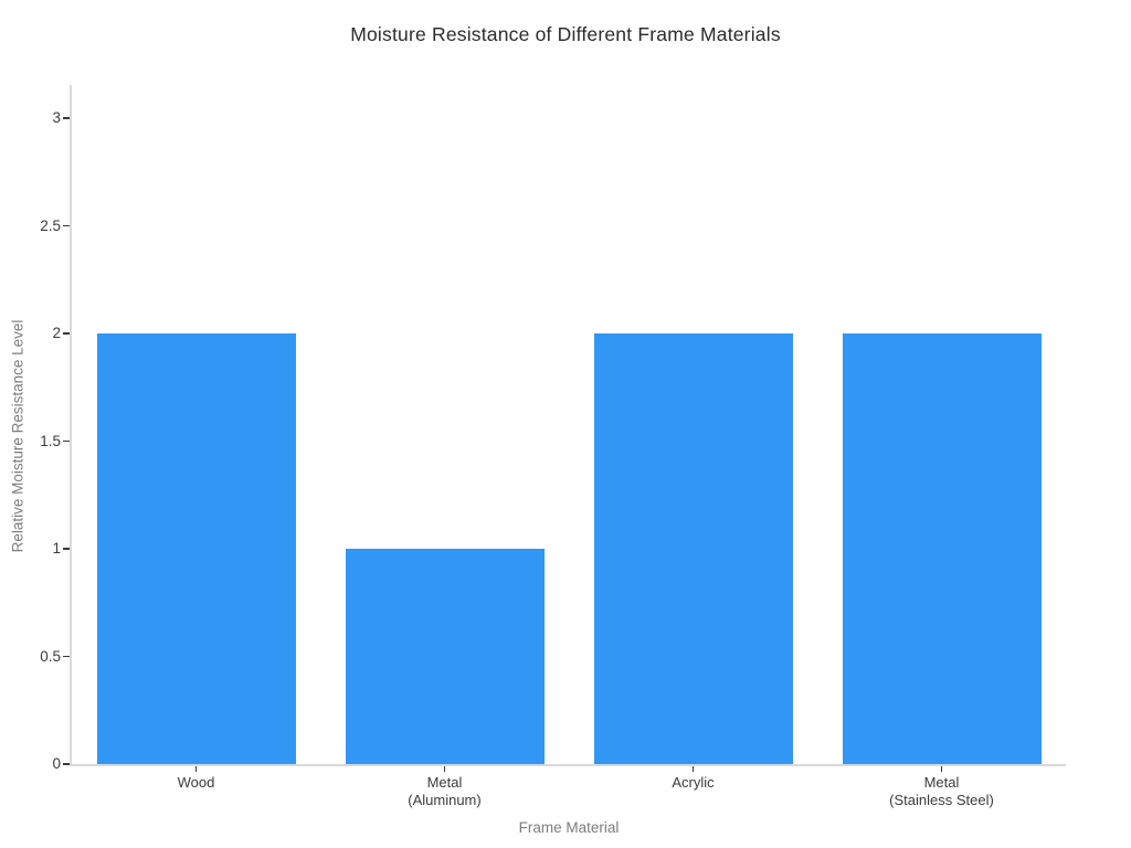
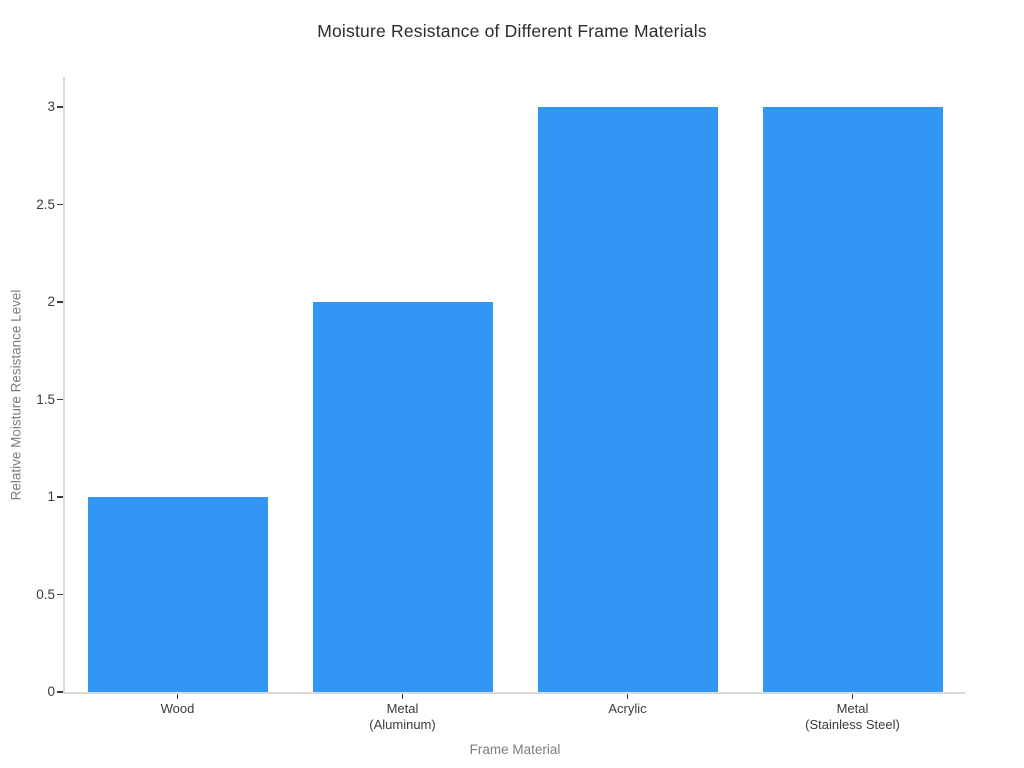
Wood: 2 -> 1
Metal (Aluminum): 1 -> 2
Acrylic: 2 -> 3
Metal (Stainless Steel): 2 -> 3
